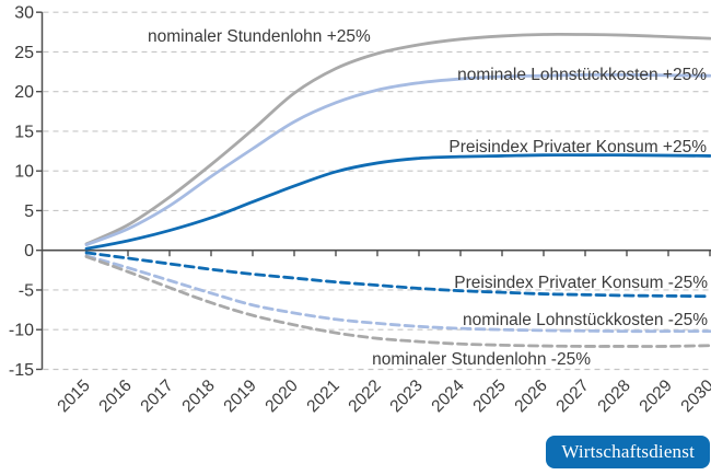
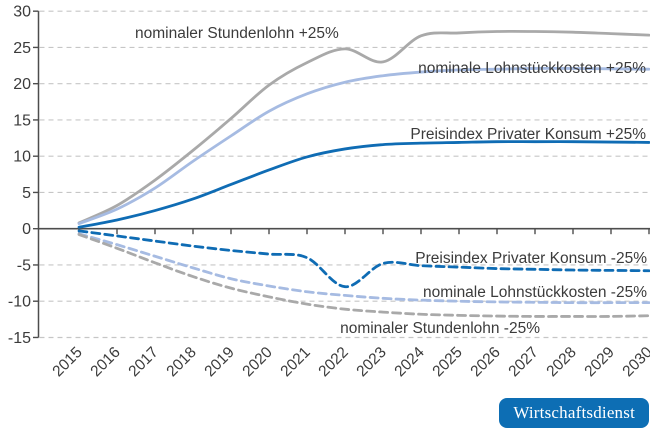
Preisindex Privater Konsum -25%/2022: -4 -> -8
nominaler Stundenlohn +25%/2023: 26 -> 23
